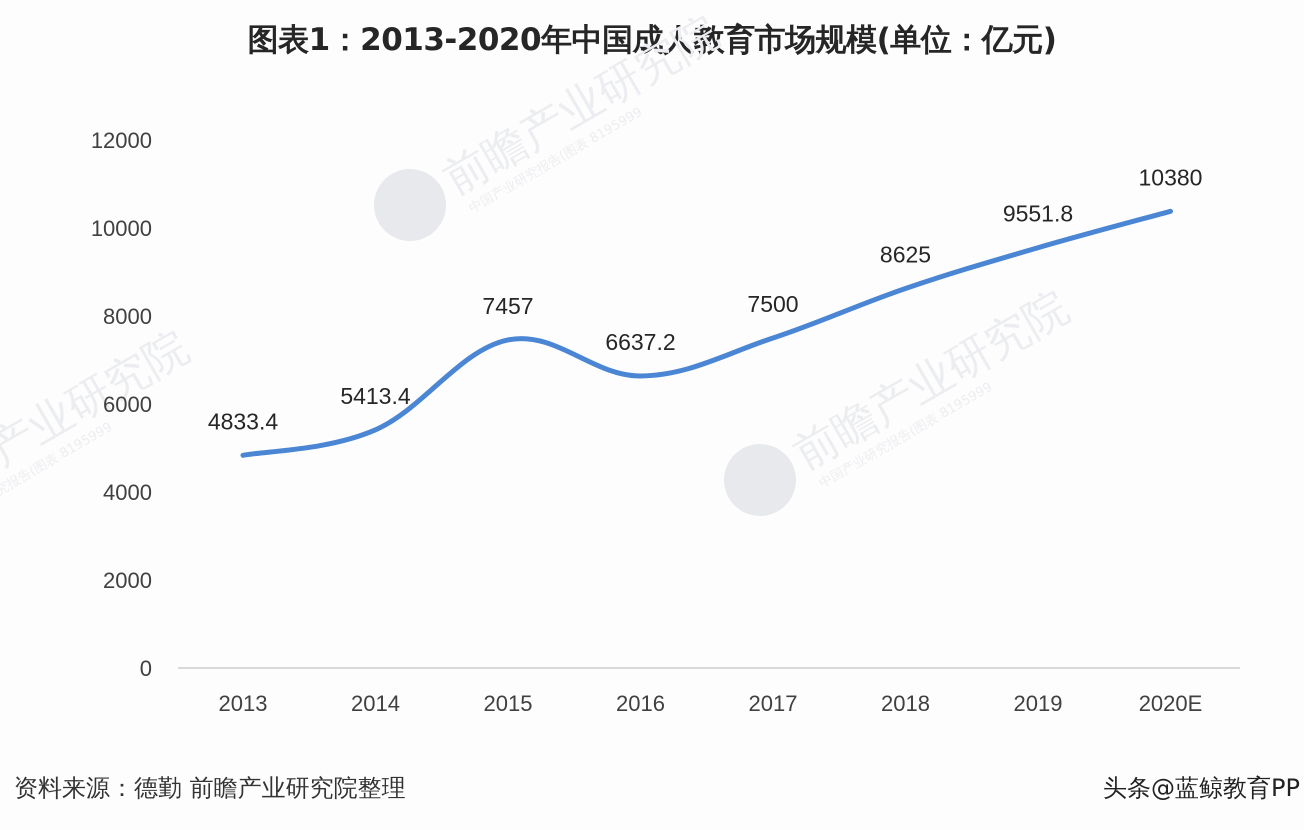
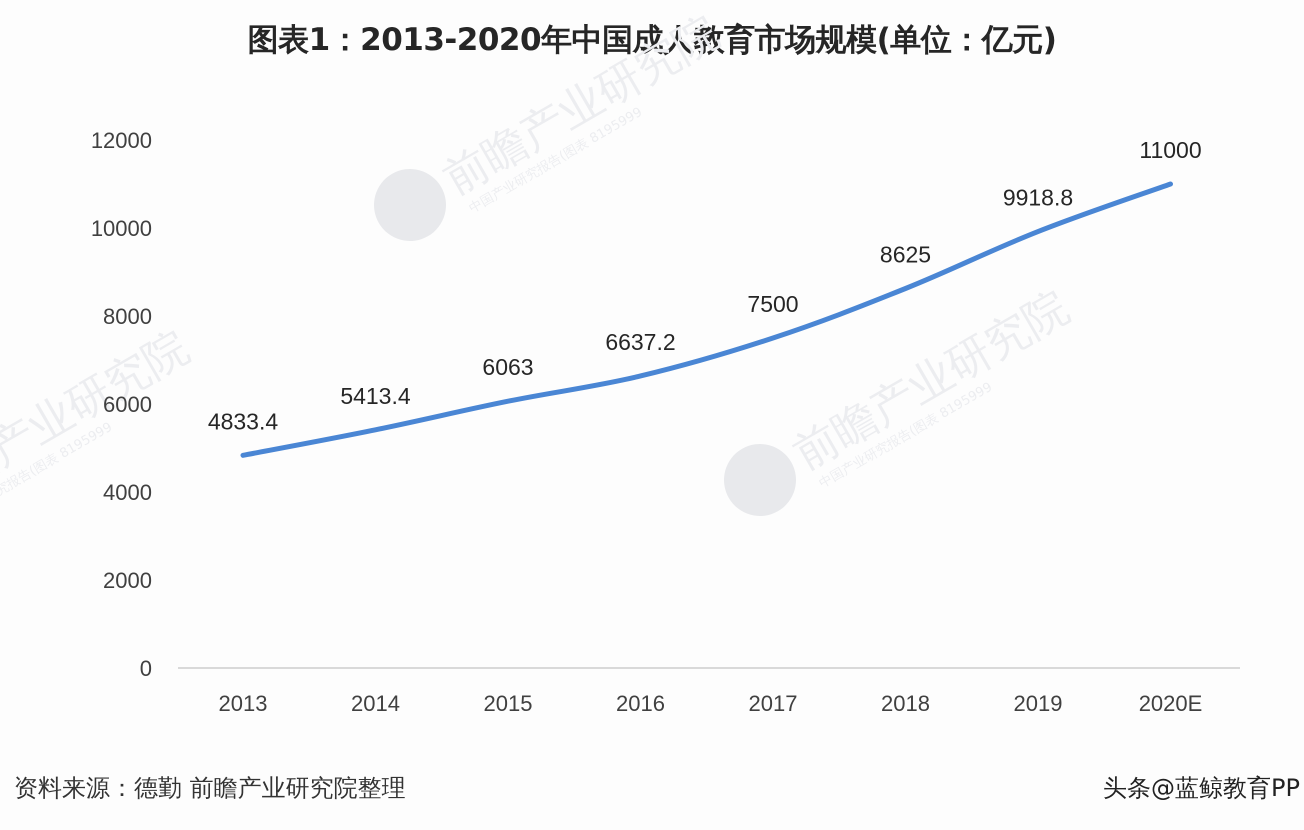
2015: 7457 -> 6063
2019: 9551.8 -> 9918.8
2020E: 10380 -> 11000
